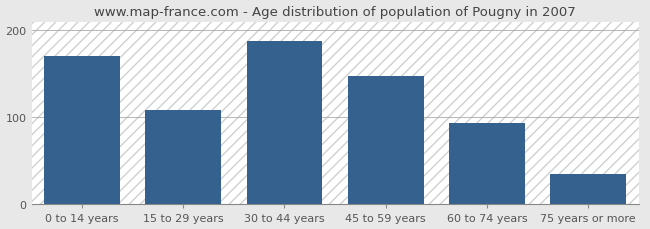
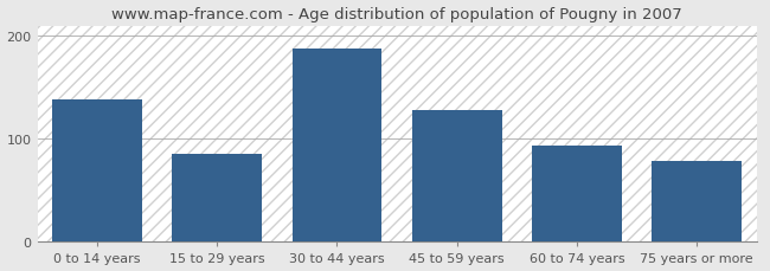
0 to 14 years: 170 -> 138
15 to 29 years: 108 -> 86
45 to 59 years: 148 -> 128
75 years or more: 35 -> 78
